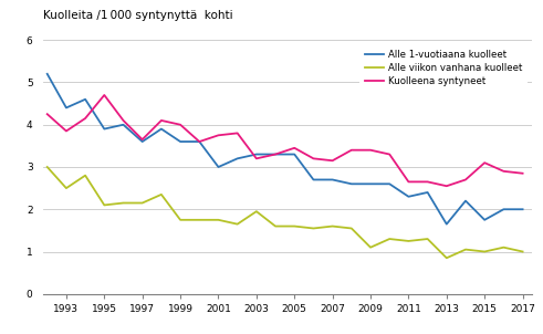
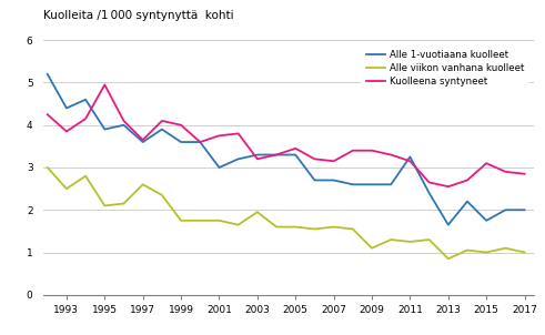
Kuolleena syntyneet/1995: 4.70 -> 4.95
Alle viikon vanhana kuolleet/1997: 2.15 -> 2.60
Alle 1-vuotiaana kuolleet/2011: 2.30 -> 3.25
Kuolleena syntyneet/2011: 2.65 -> 3.15
